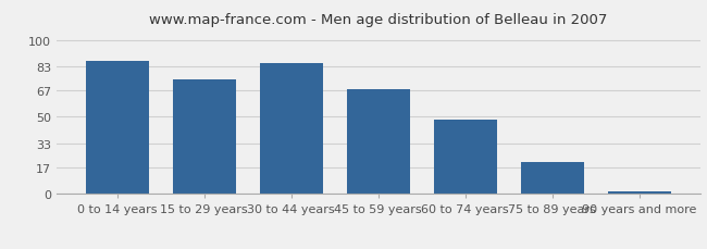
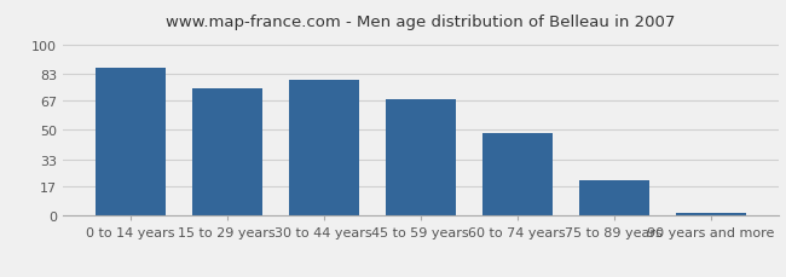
30 to 44 years: 85 -> 79
